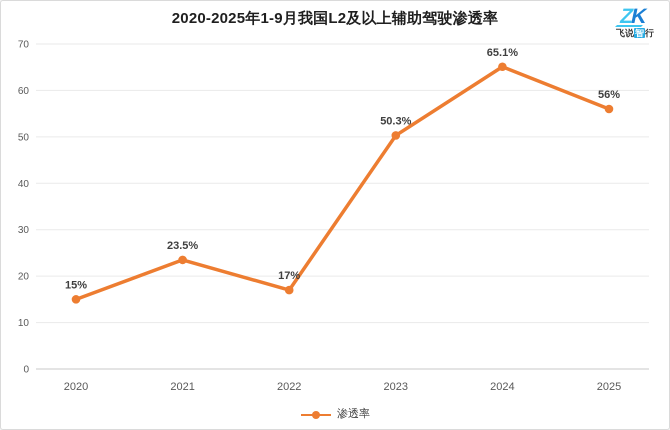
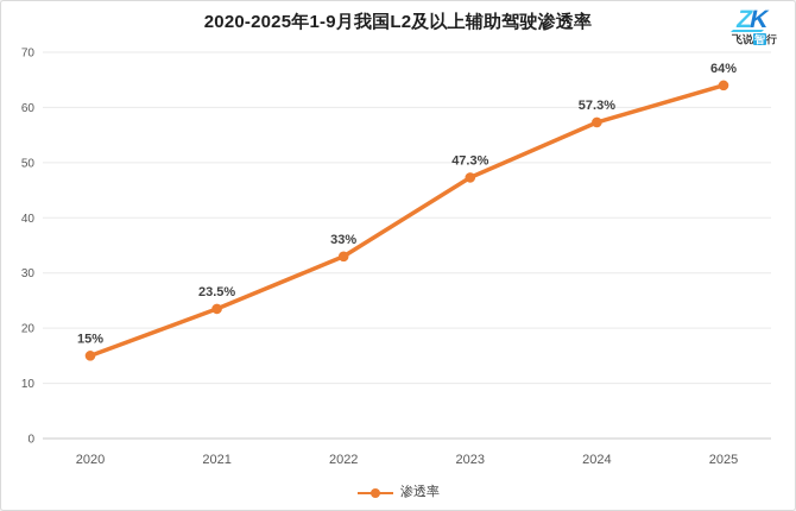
2022: 17% -> 33%
2023: 50.3% -> 47.3%
2024: 65.1% -> 57.3%
2025: 56% -> 64%
